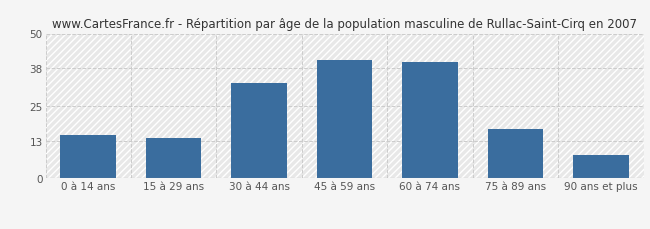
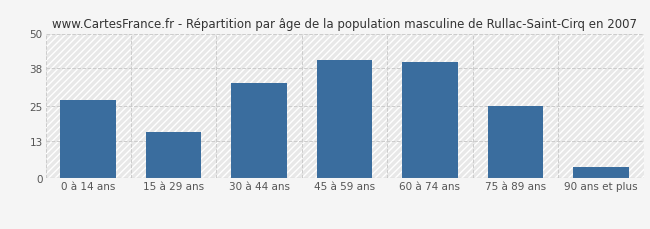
0 à 14 ans: 15 -> 27
15 à 29 ans: 14 -> 16
75 à 89 ans: 17 -> 25
90 ans et plus: 8 -> 4
